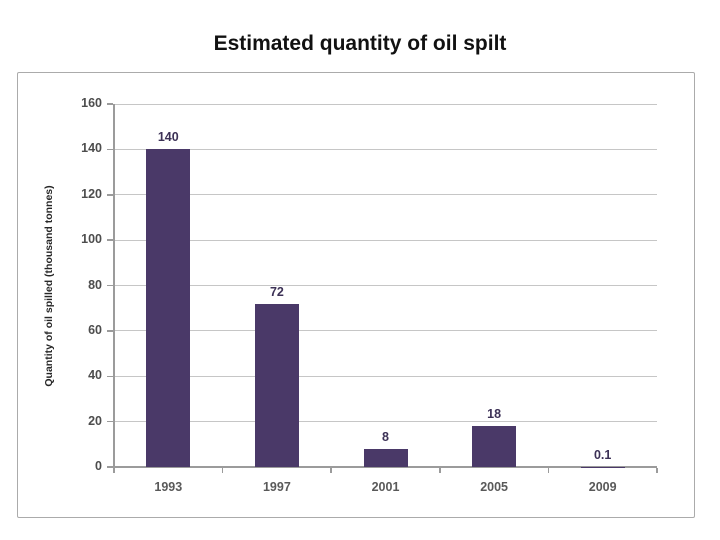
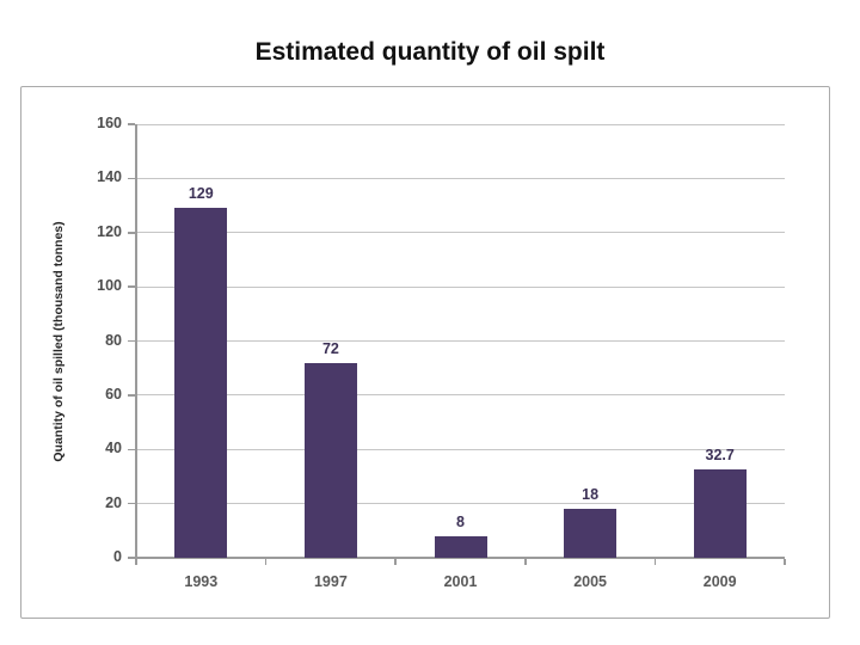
1993: 140 -> 129
2009: 0.1 -> 32.7
